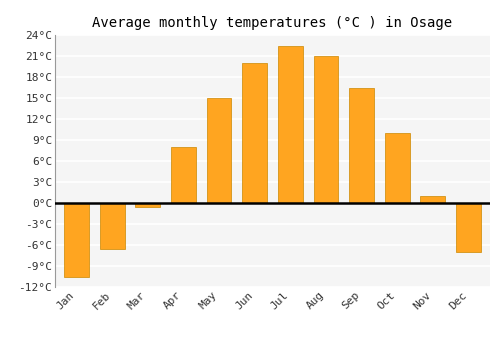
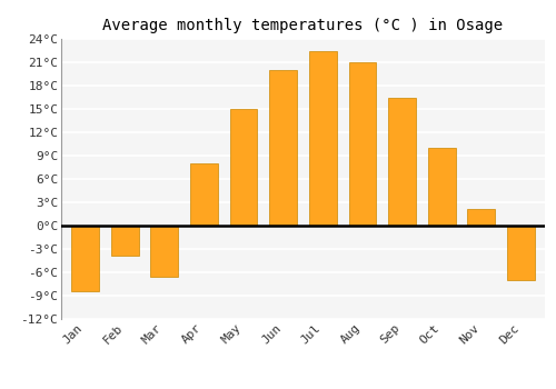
Jan: -10.5°C -> -8.4°C
Feb: -6.5°C -> -3.8°C
Mar: -0.5°C -> -6.6°C
Nov: 1.0°C -> 2.2°C
